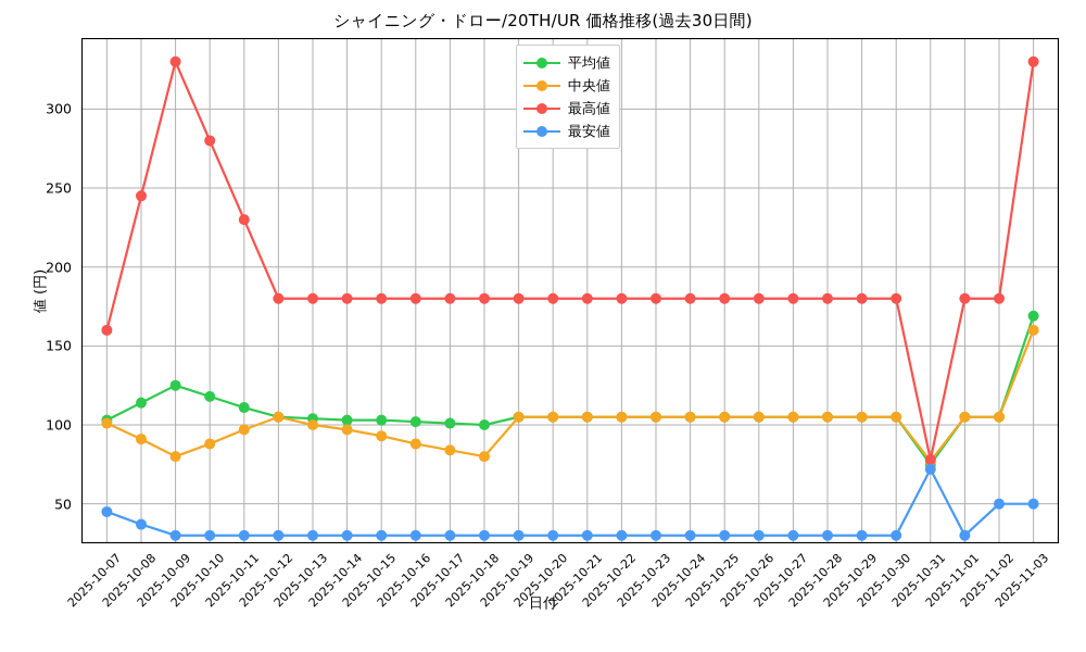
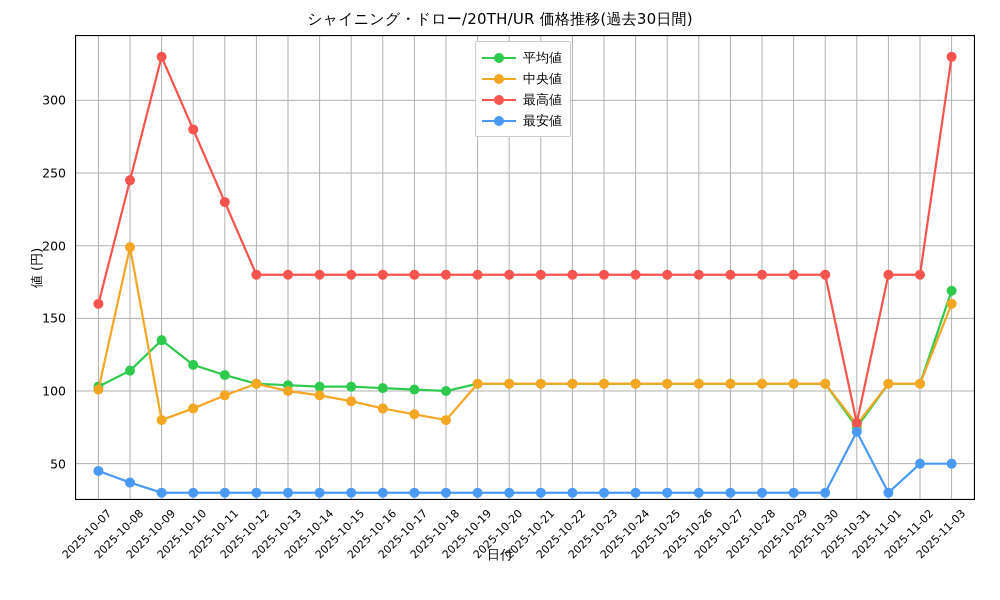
中央値/2025-10-08: 91 -> 199
平均値/2025-10-09: 125 -> 135
